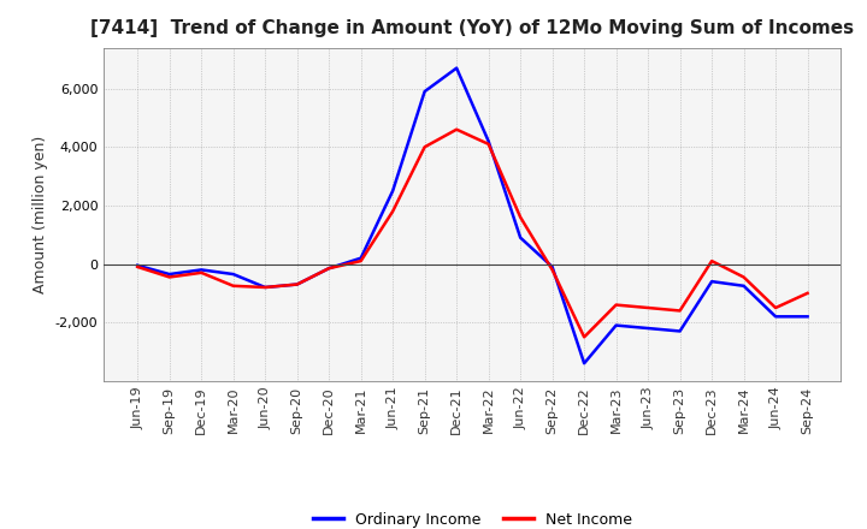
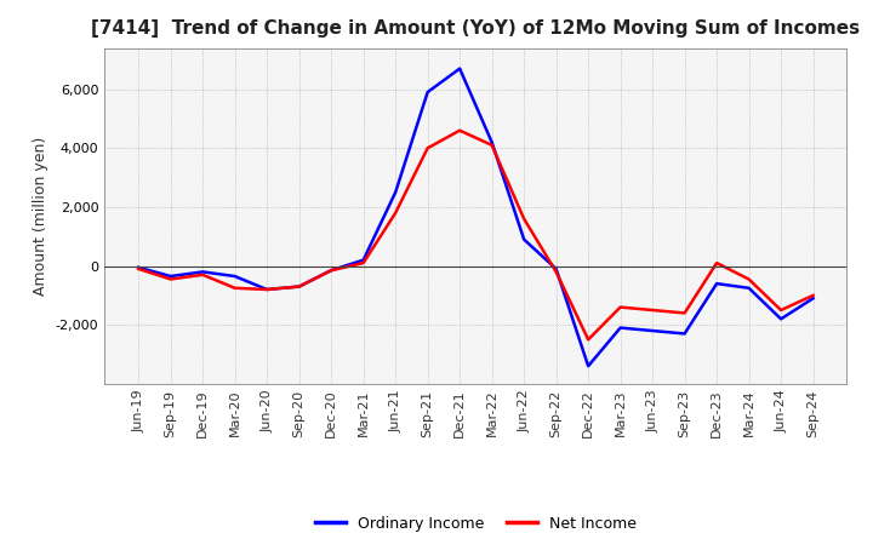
Ordinary Income/Sep-24: -1,800 -> -1,100
